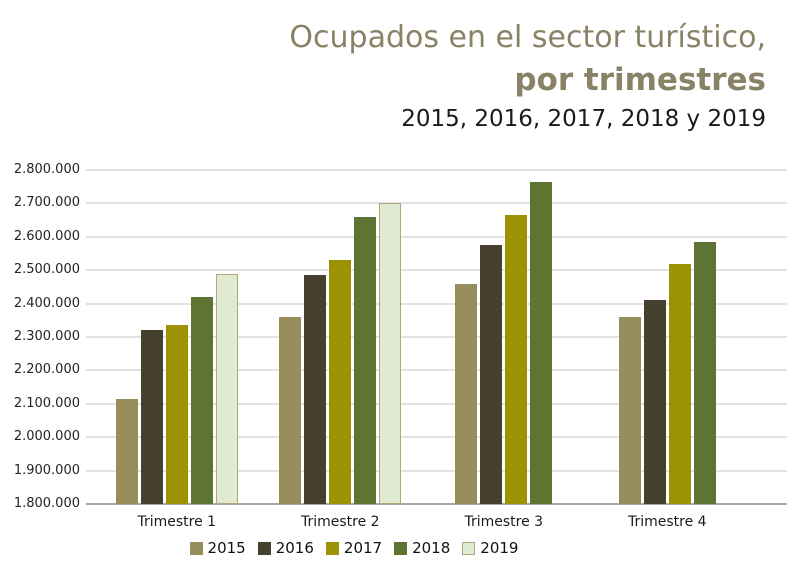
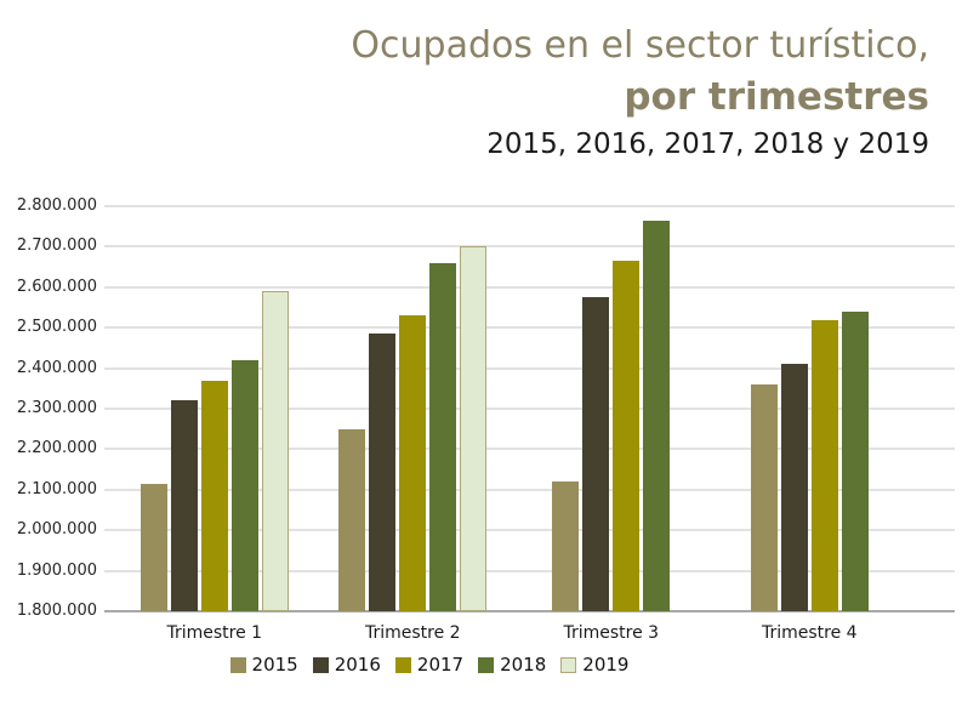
2017/Trimestre 1: 2340000 -> 2370000
2019/Trimestre 1: 2490000 -> 2590000
2015/Trimestre 2: 2360000 -> 2250000
2015/Trimestre 3: 2460000 -> 2120000
2018/Trimestre 4: 2580000 -> 2540000
